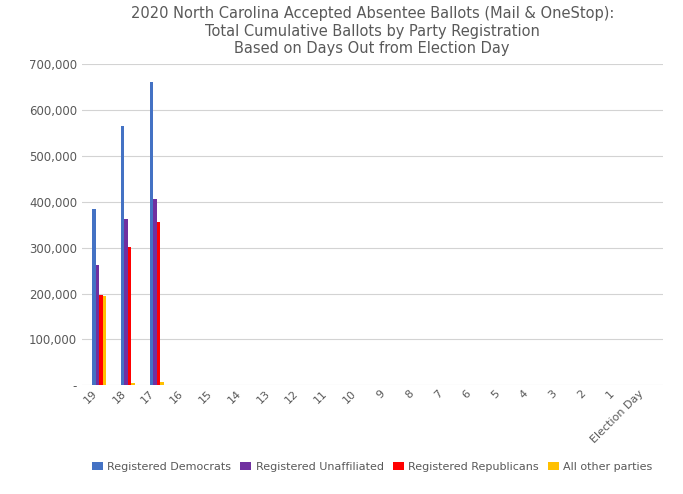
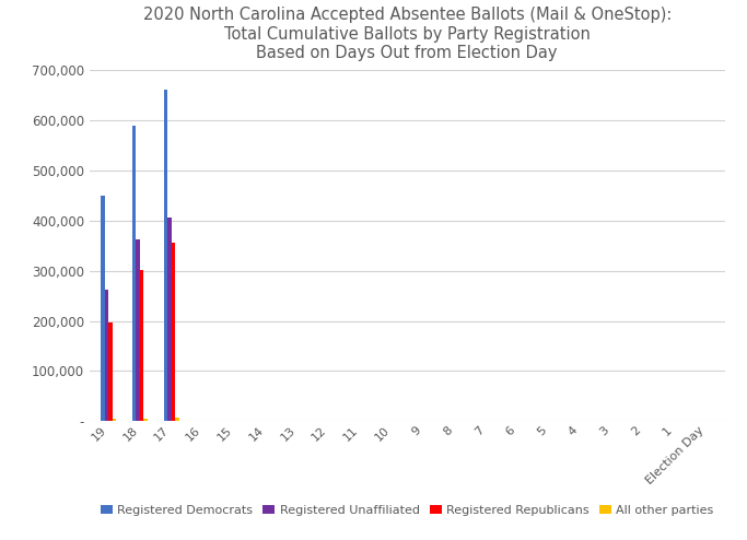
Registered Democrats/19: 385,000 -> 450,000
All other parties/19: 195,000 -> 5,000
Registered Democrats/18: 565,000 -> 590,000
